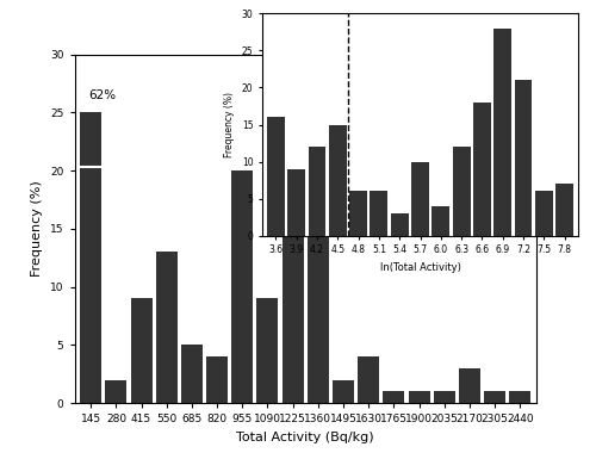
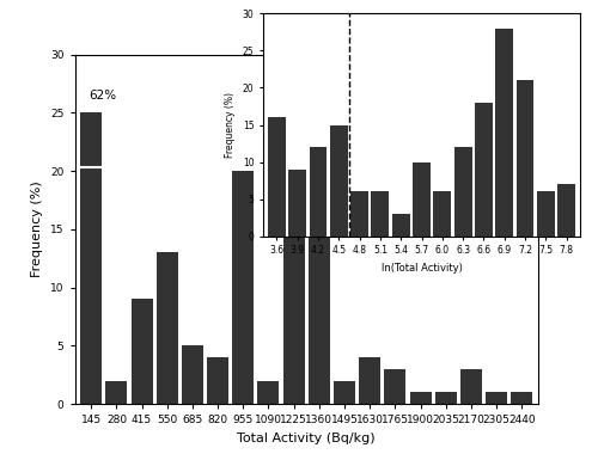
6.0: 4 -> 6
1090: 9 -> 2
1765: 1 -> 3
